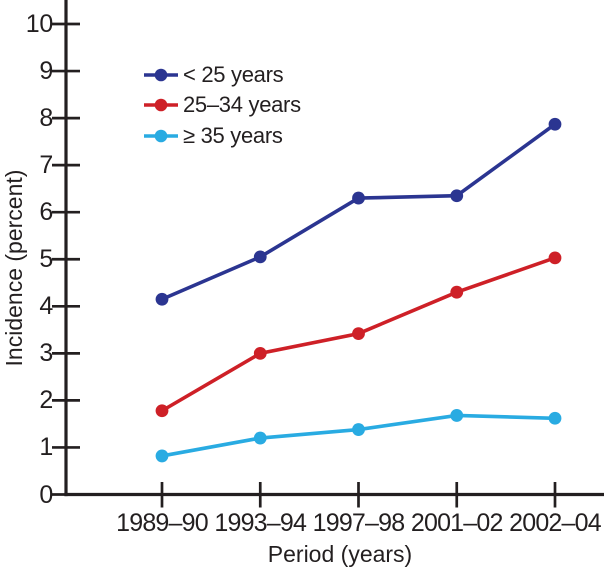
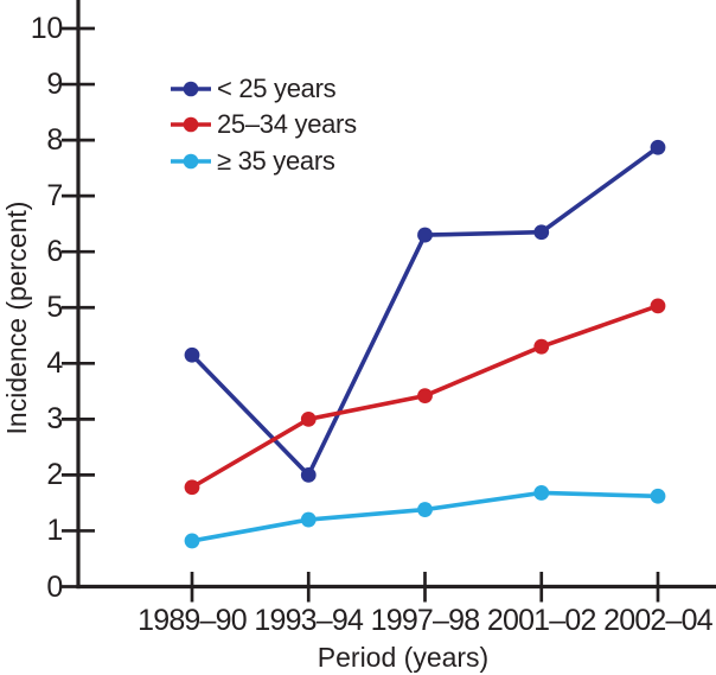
< 25 years/1993–94: 5.0 -> 2.0
